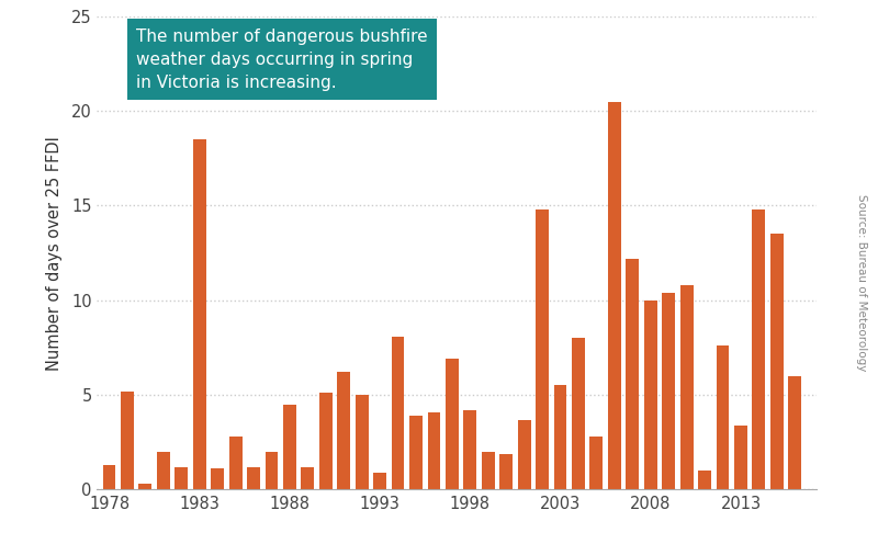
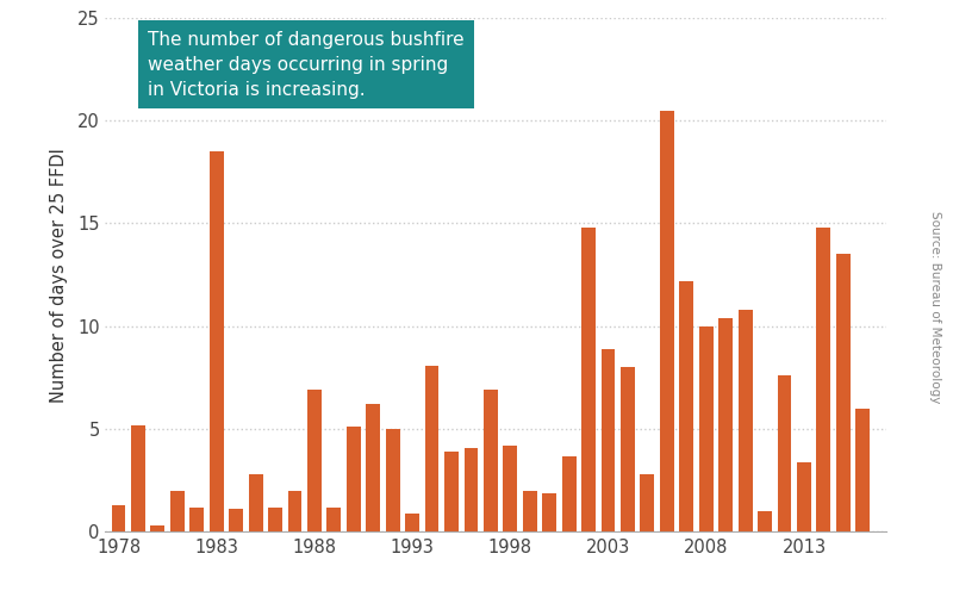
1988: 4.5 -> 6.9
2003: 5.5 -> 8.9
